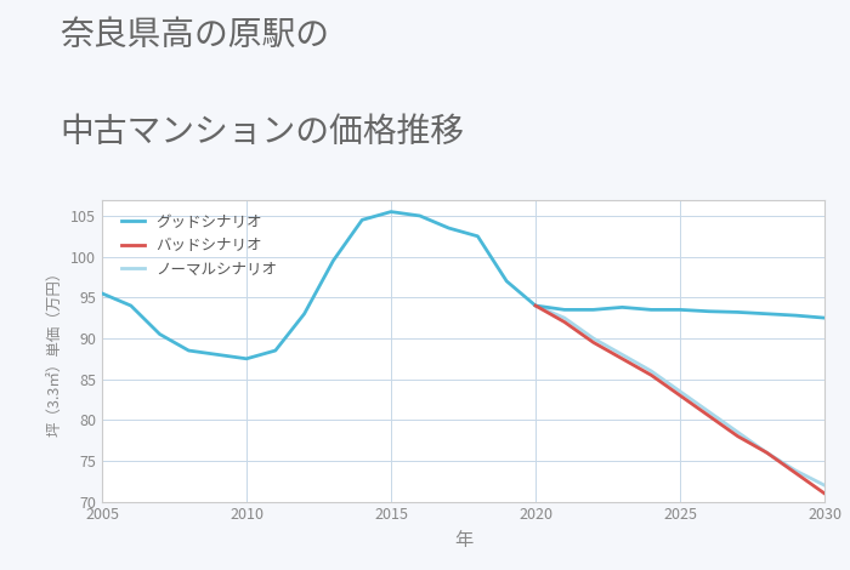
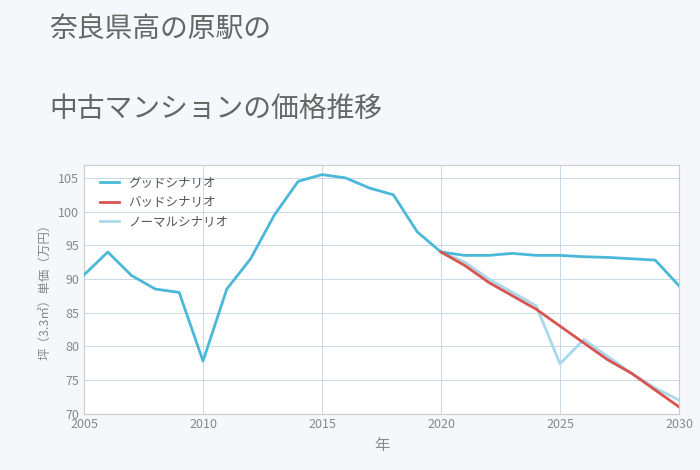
グッドシナリオ/2005: 95.5 -> 90.6
グッドシナリオ/2010: 87.5 -> 77.8
ノーマルシナリオ/2025: 83.5 -> 77.4
グッドシナリオ/2030: 92.5 -> 89.0
